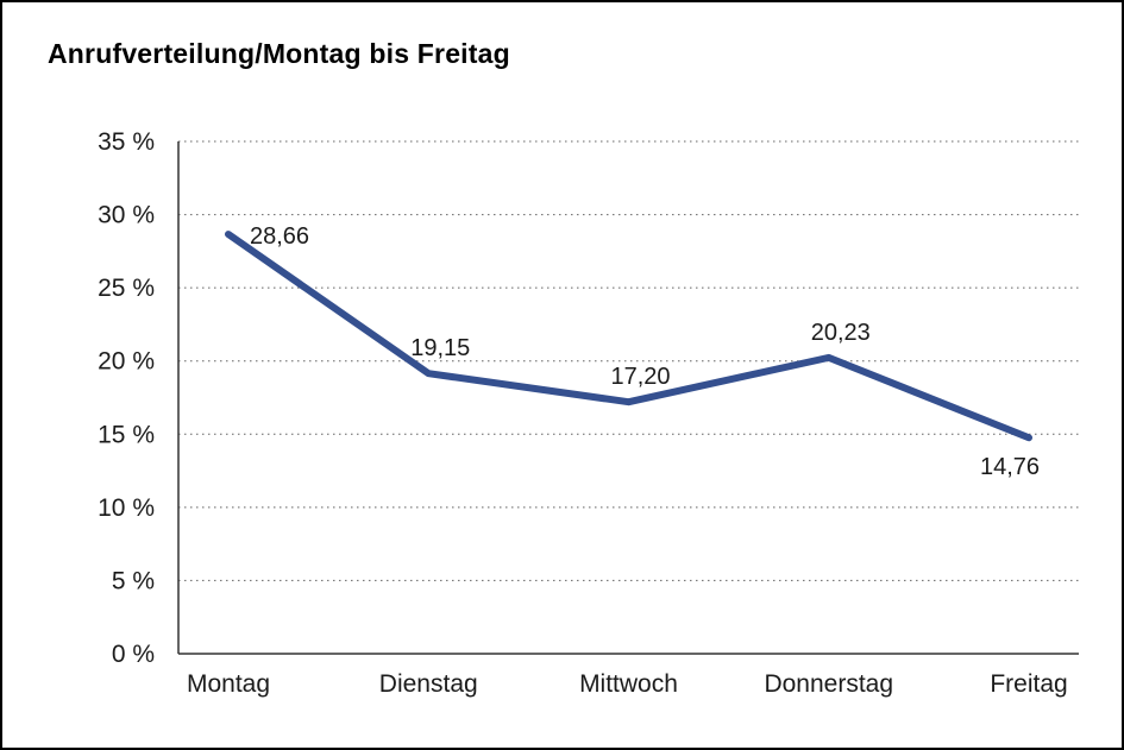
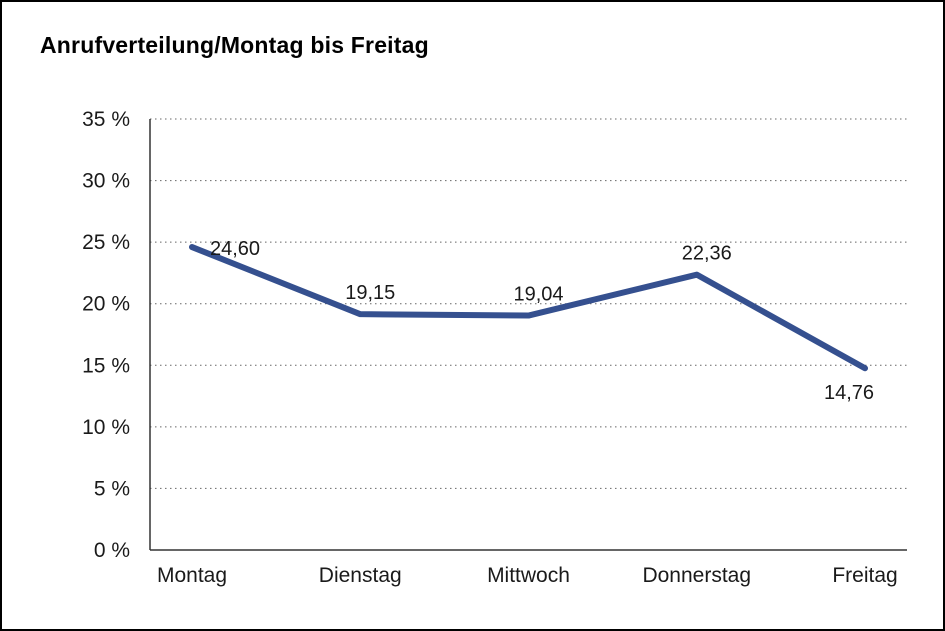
Montag: 28,66 -> 24,60
Mittwoch: 17,20 -> 19,04
Donnerstag: 20,23 -> 22,36
